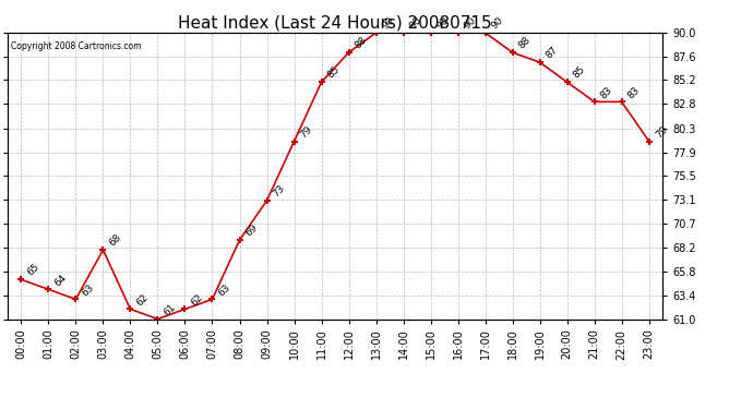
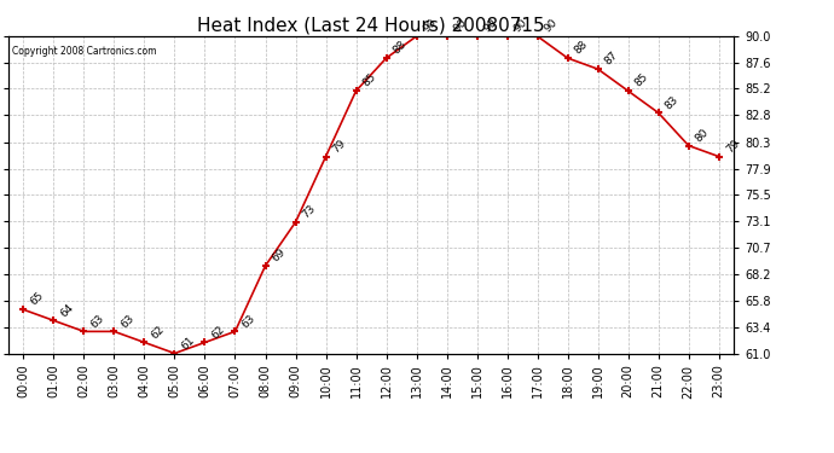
03:00: 68 -> 63
22:00: 83 -> 80
